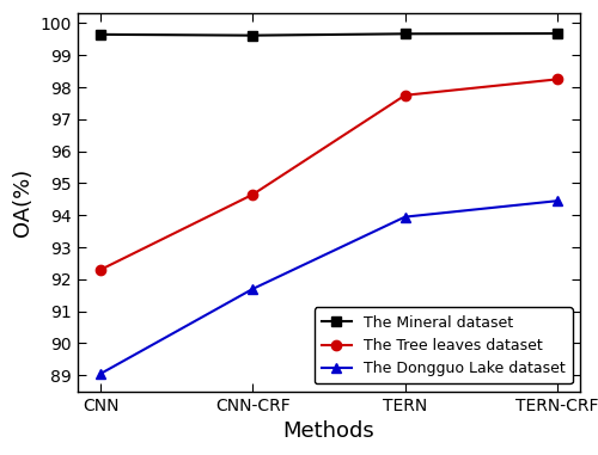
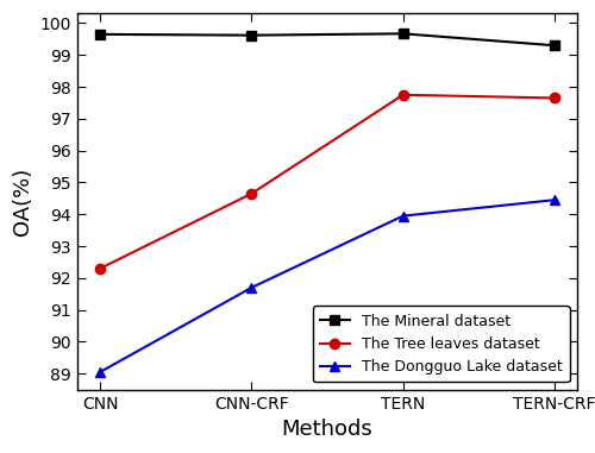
The Mineral dataset/TERN-CRF: 99.68 -> 99.30
The Tree leaves dataset/TERN-CRF: 98.25 -> 97.65
